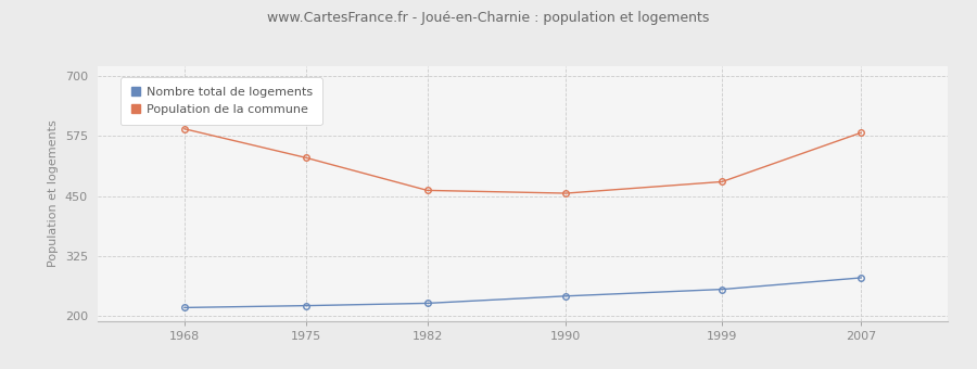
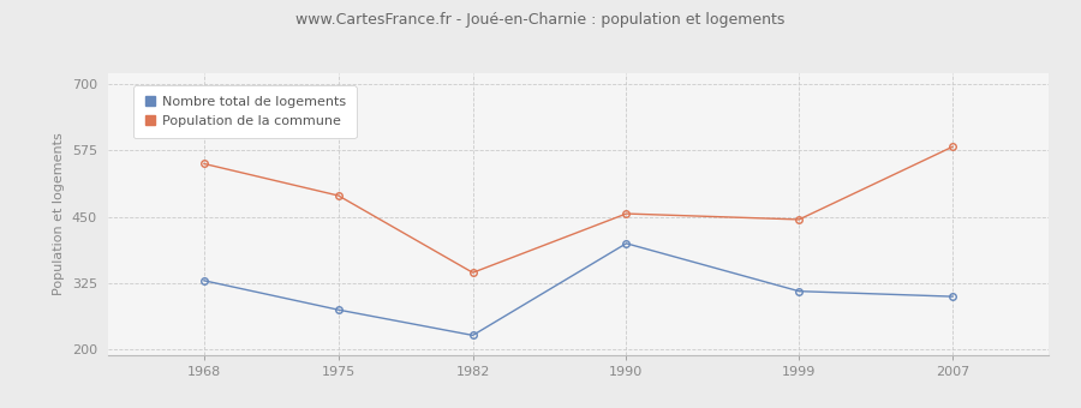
Nombre total de logements/1968: 218 -> 330
Population de la commune/1968: 590 -> 550
Nombre total de logements/1975: 222 -> 275
Population de la commune/1975: 530 -> 490
Population de la commune/1982: 462 -> 345
Nombre total de logements/1990: 242 -> 400
Nombre total de logements/1999: 256 -> 310
Population de la commune/1999: 480 -> 445
Nombre total de logements/2007: 280 -> 300
